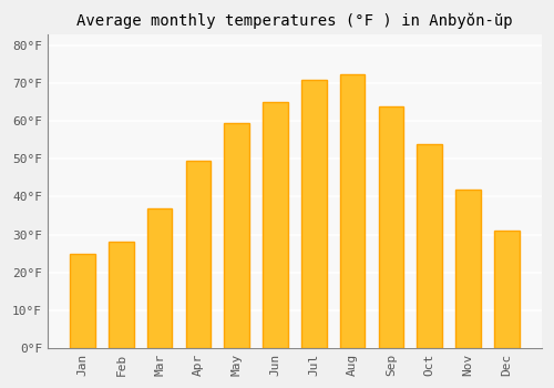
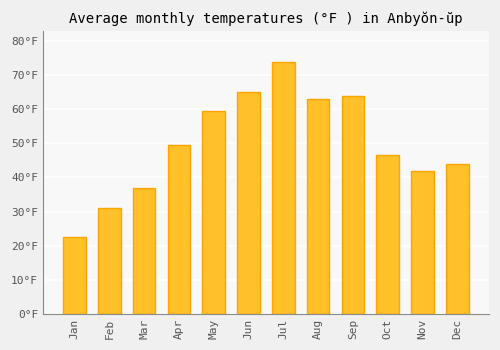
Jan: 25.0°F -> 22.5°F
Feb: 28.0°F -> 31.0°F
Jul: 71.0°F -> 74.0°F
Aug: 72.5°F -> 63.0°F
Oct: 54.0°F -> 46.5°F
Dec: 31.0°F -> 44.0°F
